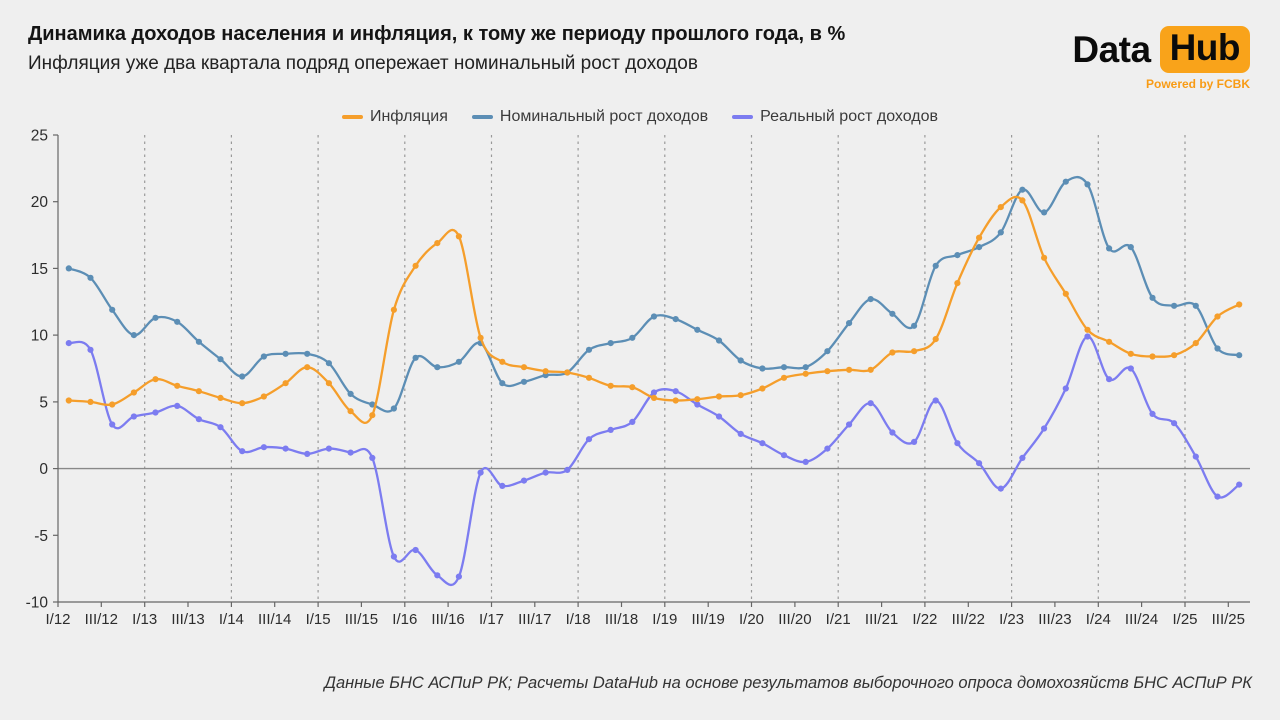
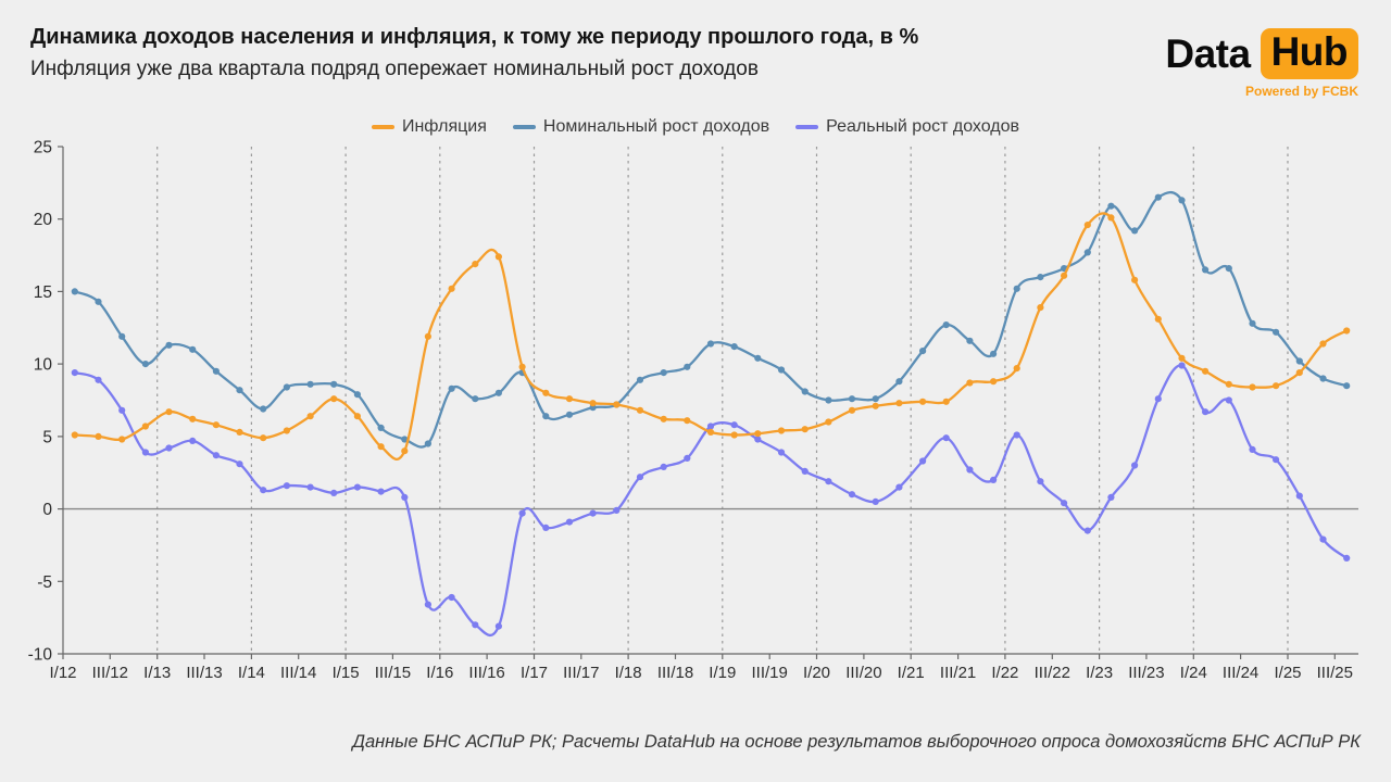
Реальный рост доходов/III/12: 3.3 -> 6.8
Инфляция/III/22: 17.3 -> 16.1
Реальный рост доходов/III/23: 6.0 -> 7.6
Номинальный рост доходов/I/25: 12.2 -> 10.2
Реальный рост доходов/III/25: -1.2 -> -3.4
